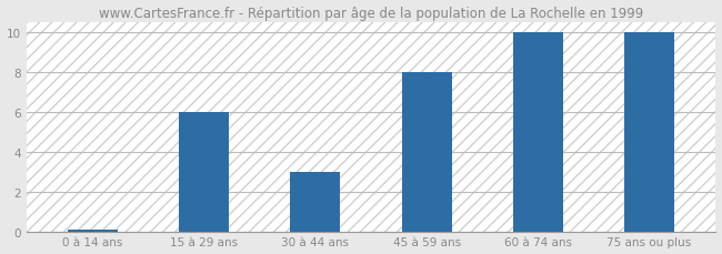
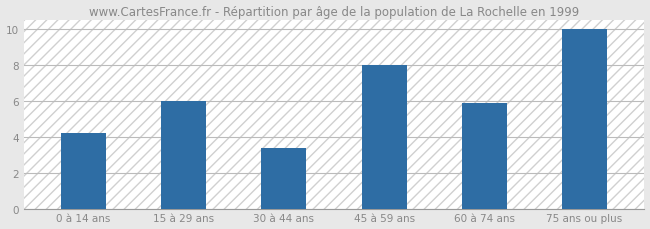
0 à 14 ans: 0.1 -> 4.2
30 à 44 ans: 3.0 -> 3.4
60 à 74 ans: 10.0 -> 5.9
